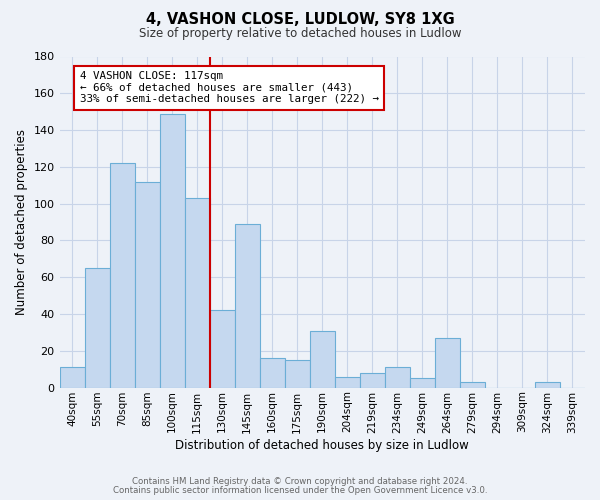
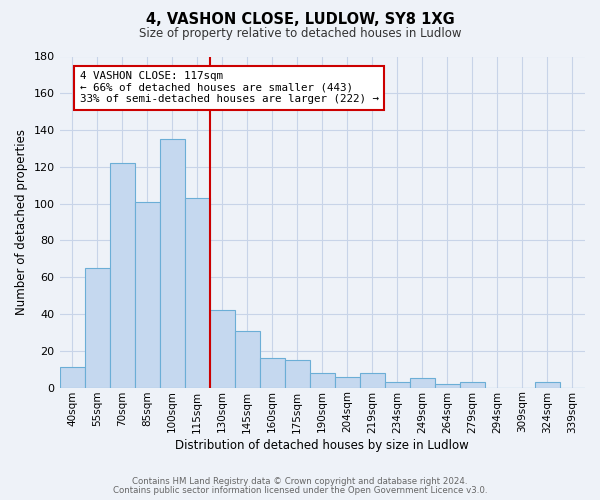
85sqm: 112 -> 101
100sqm: 149 -> 135
145sqm: 89 -> 31
190sqm: 31 -> 8
234sqm: 11 -> 3
264sqm: 27 -> 2
